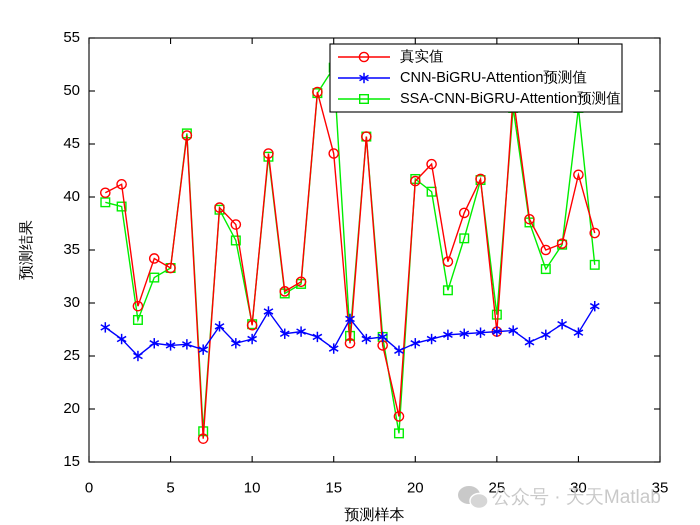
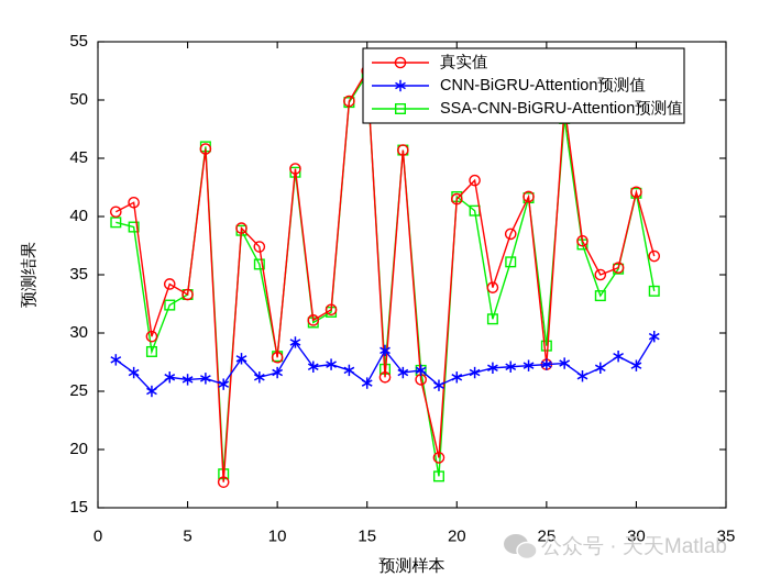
真实值/15: 44.1 -> 52.5
SSA-CNN-BiGRU-Attention预测值/30: 48.4 -> 42.0
